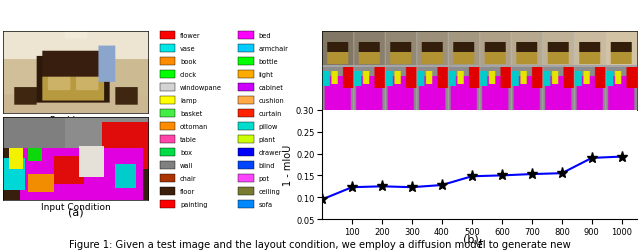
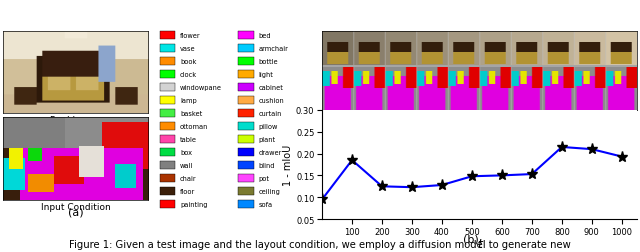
100: 0.123 -> 0.185
800: 0.155 -> 0.215
900: 0.190 -> 0.210
